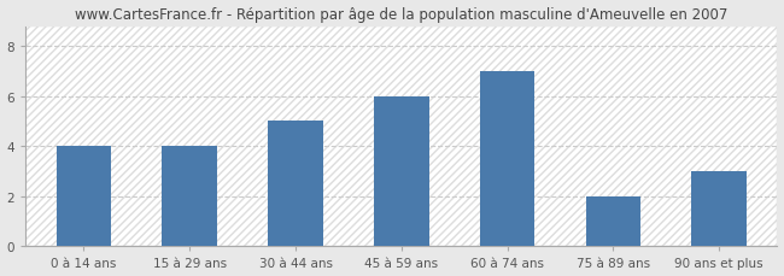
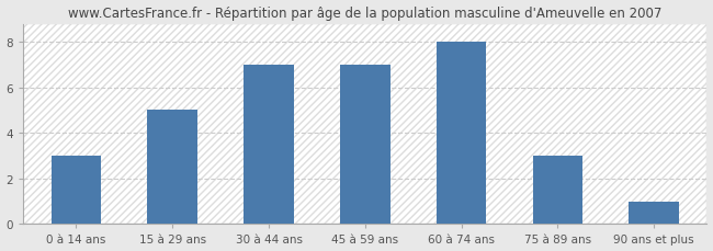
0 à 14 ans: 4 -> 3
15 à 29 ans: 4 -> 5
30 à 44 ans: 5 -> 7
45 à 59 ans: 6 -> 7
60 à 74 ans: 7 -> 8
75 à 89 ans: 2 -> 3
90 ans et plus: 3 -> 1
